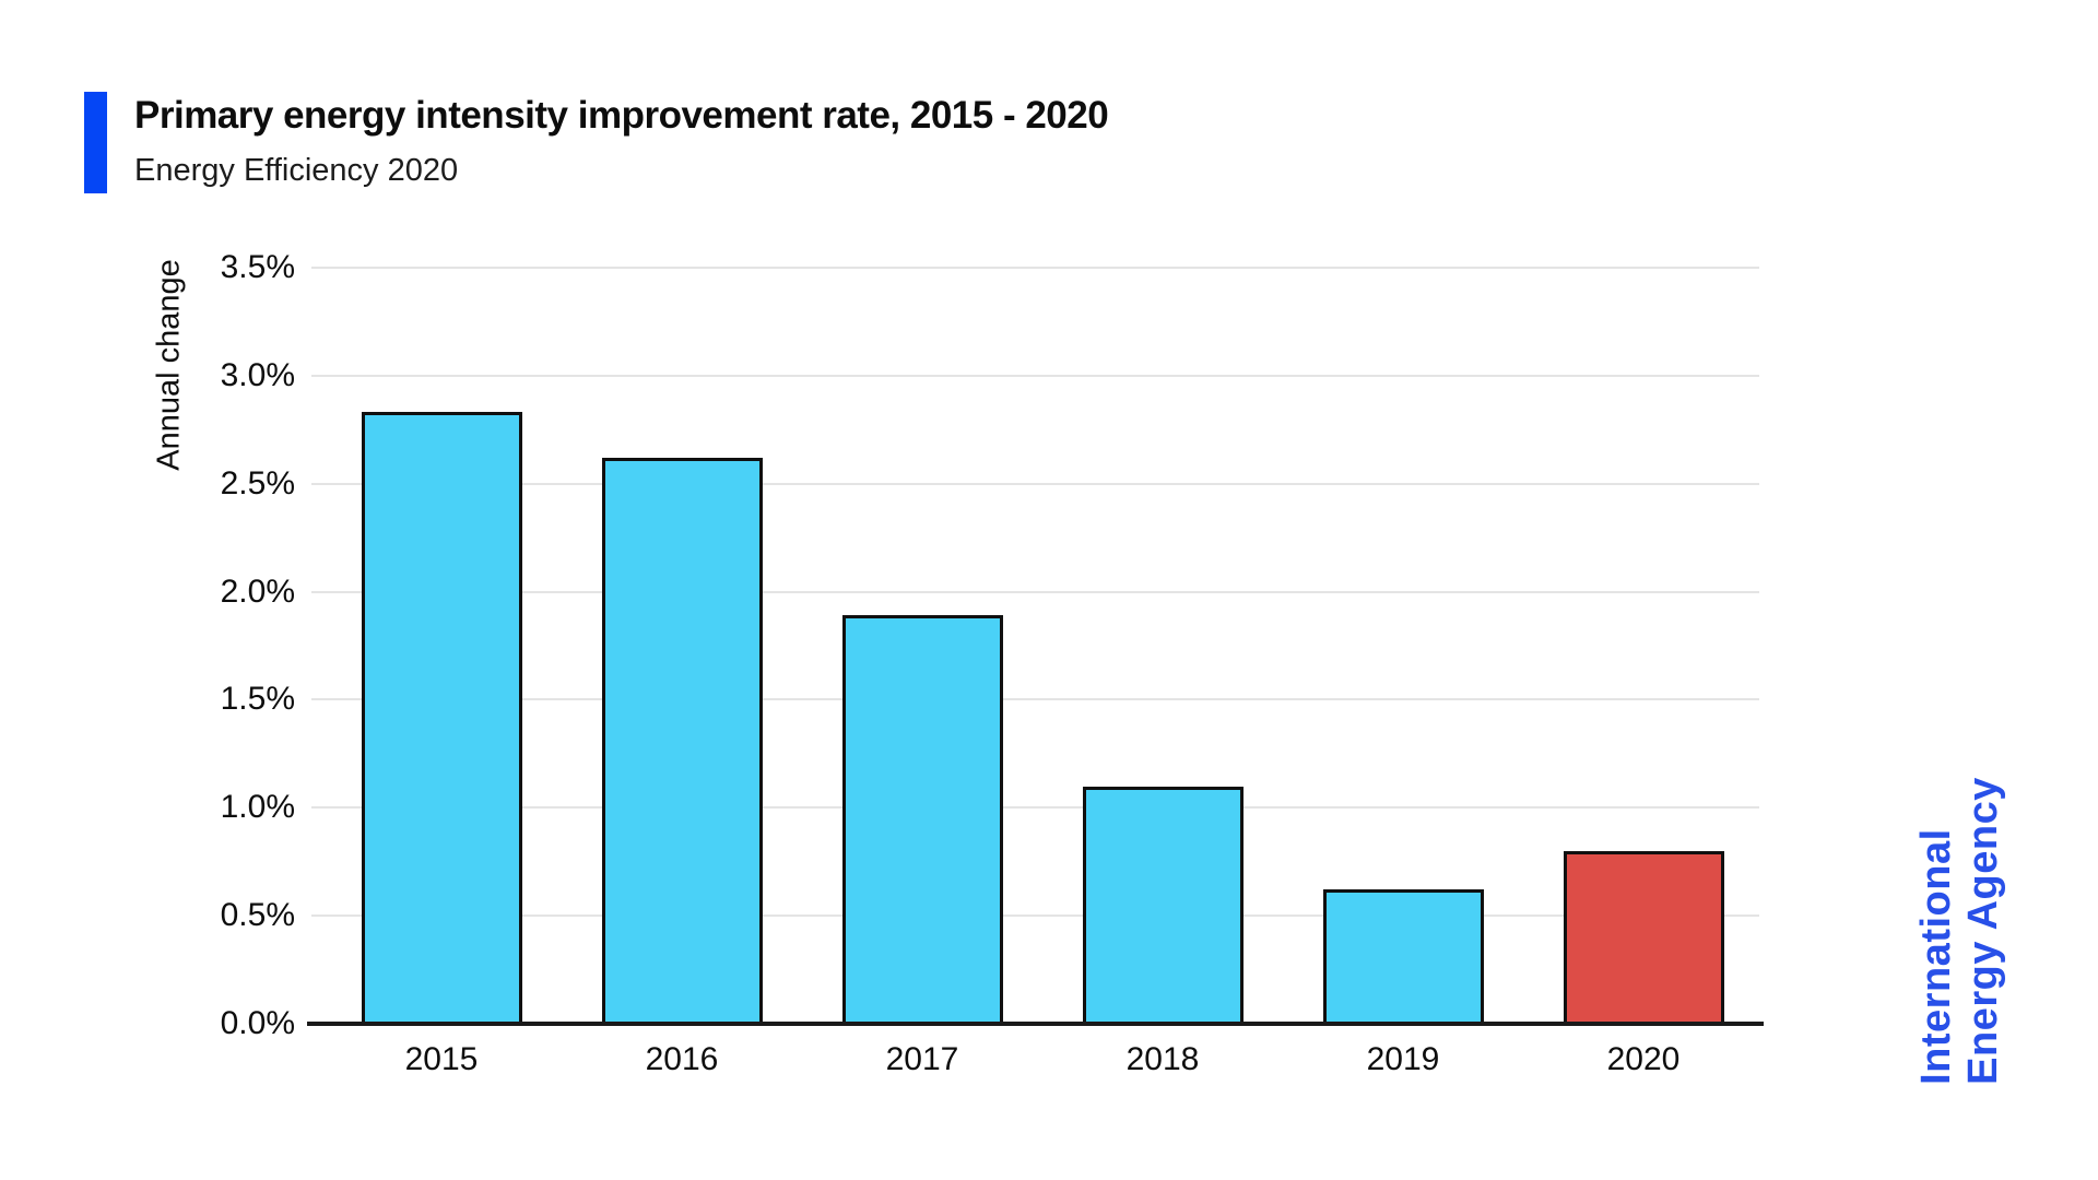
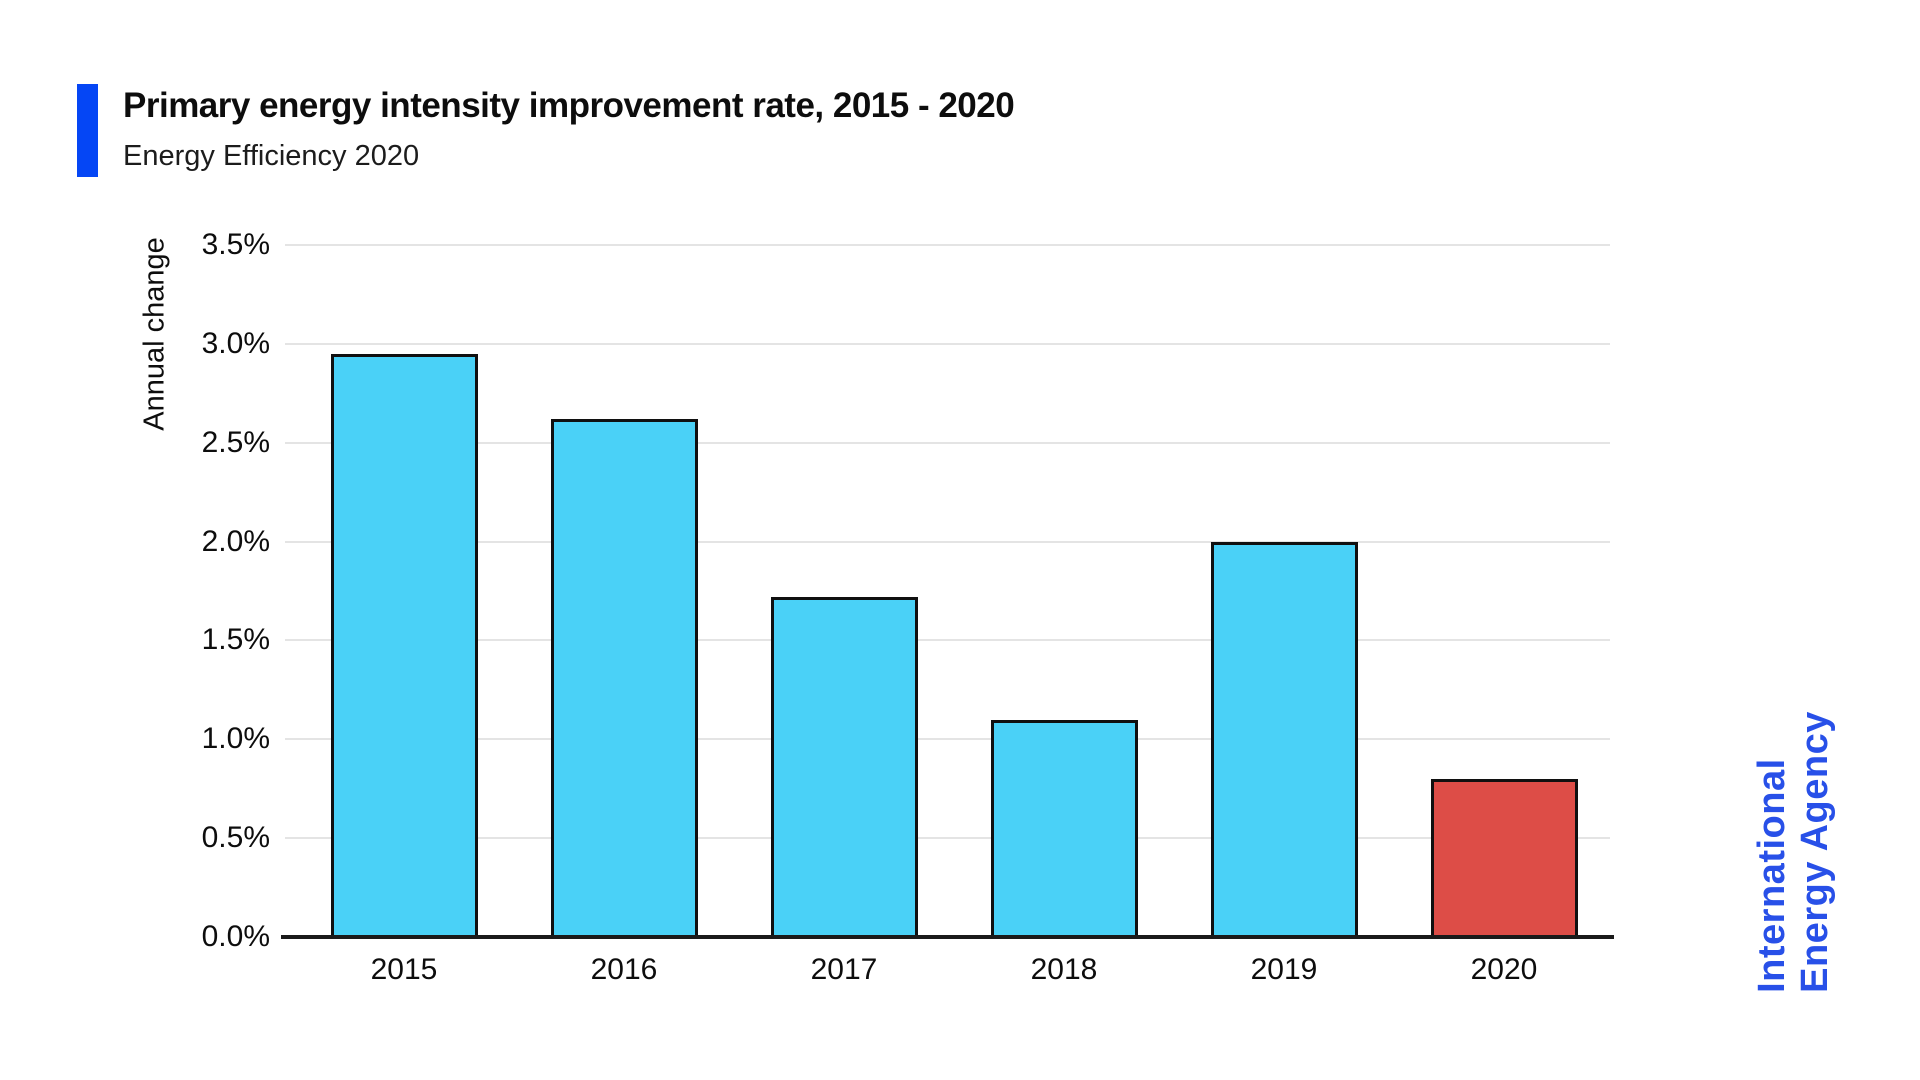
2015: 2.83% -> 2.95%
2017: 1.89% -> 1.72%
2019: 0.62% -> 2.00%
